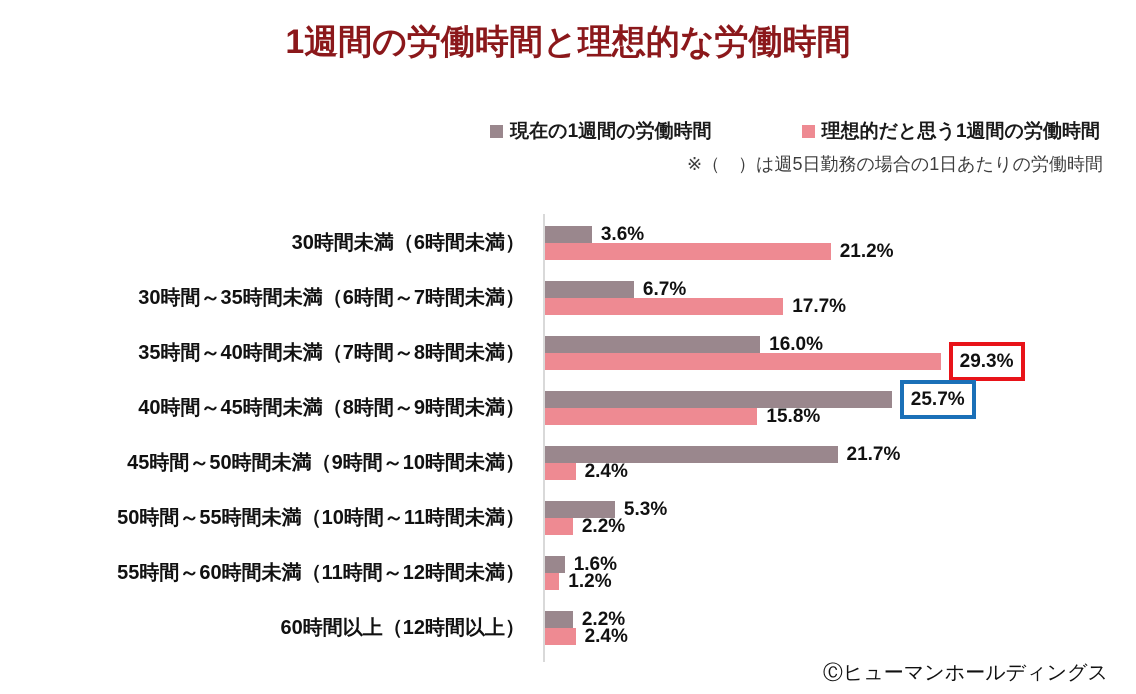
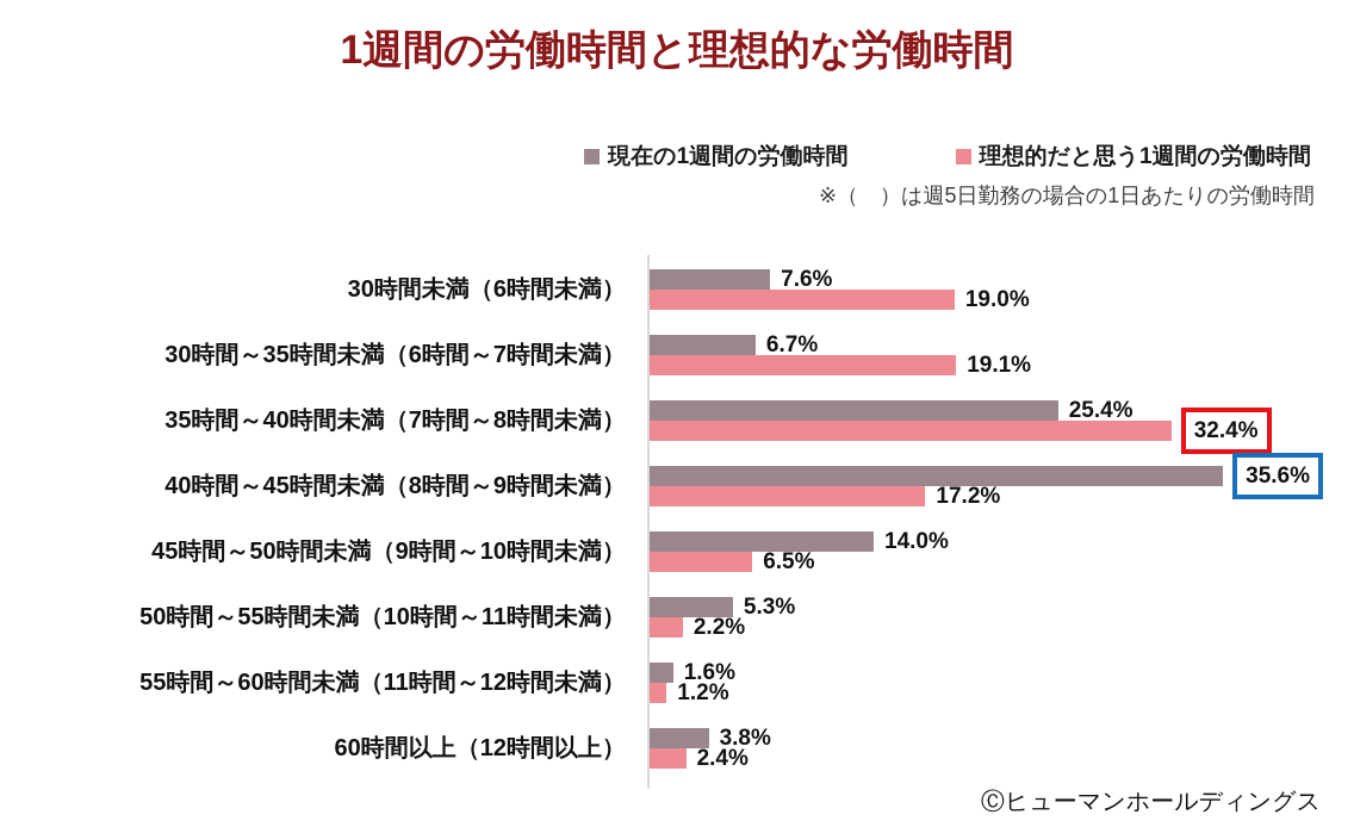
現在の1週間の労働時間/30時間未満（6時間未満）: 3.6% -> 7.6%
理想的だと思う1週間の労働時間/30時間未満（6時間未満）: 21.2% -> 19.0%
理想的だと思う1週間の労働時間/30時間～35時間未満（6時間～7時間未満）: 17.7% -> 19.1%
現在の1週間の労働時間/35時間～40時間未満（7時間～8時間未満）: 16.0% -> 25.4%
理想的だと思う1週間の労働時間/35時間～40時間未満（7時間～8時間未満）: 29.3% -> 32.4%
現在の1週間の労働時間/40時間～45時間未満（8時間～9時間未満）: 25.7% -> 35.6%
理想的だと思う1週間の労働時間/40時間～45時間未満（8時間～9時間未満）: 15.8% -> 17.2%
現在の1週間の労働時間/45時間～50時間未満（9時間～10時間未満）: 21.7% -> 14.0%
理想的だと思う1週間の労働時間/45時間～50時間未満（9時間～10時間未満）: 2.4% -> 6.5%
現在の1週間の労働時間/60時間以上（12時間以上）: 2.2% -> 3.8%
